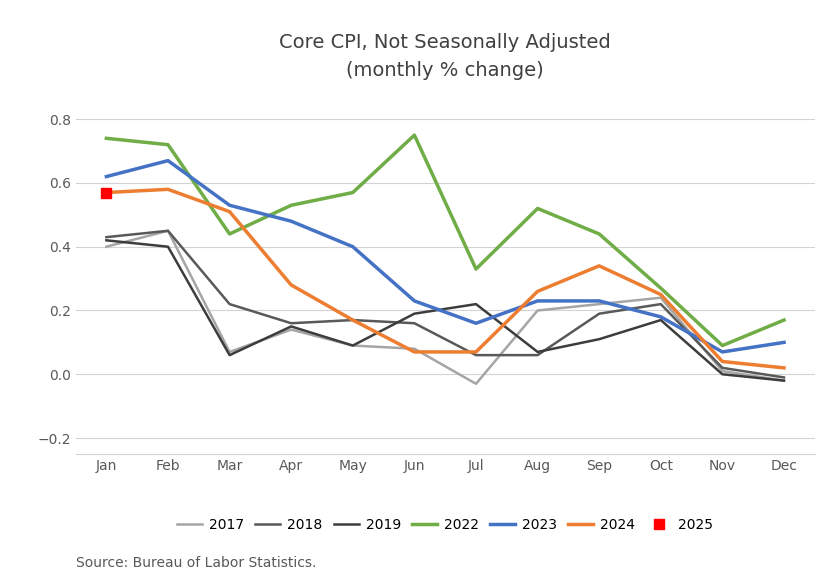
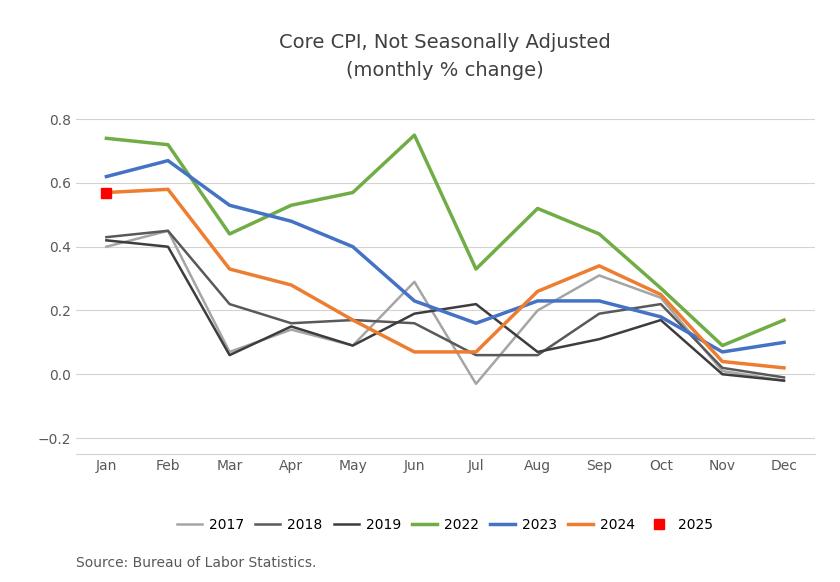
2024/Mar: 0.51 -> 0.33
2017/Jun: 0.08 -> 0.29
2017/Sep: 0.22 -> 0.31
